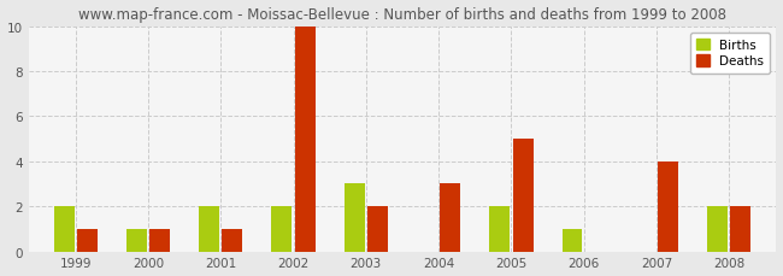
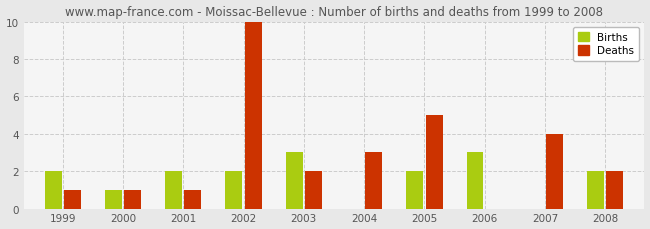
Births/2006: 1 -> 3
